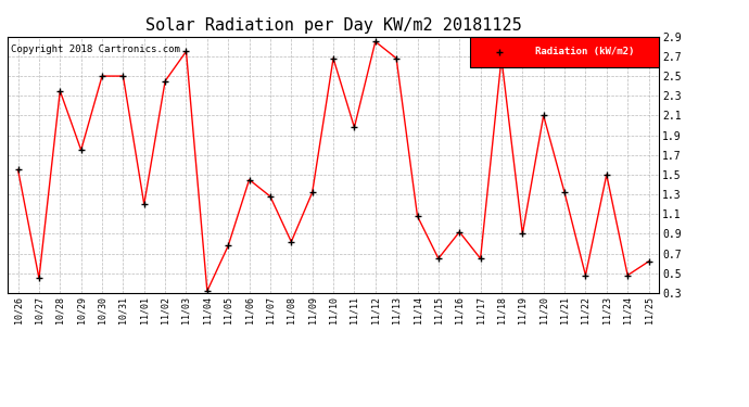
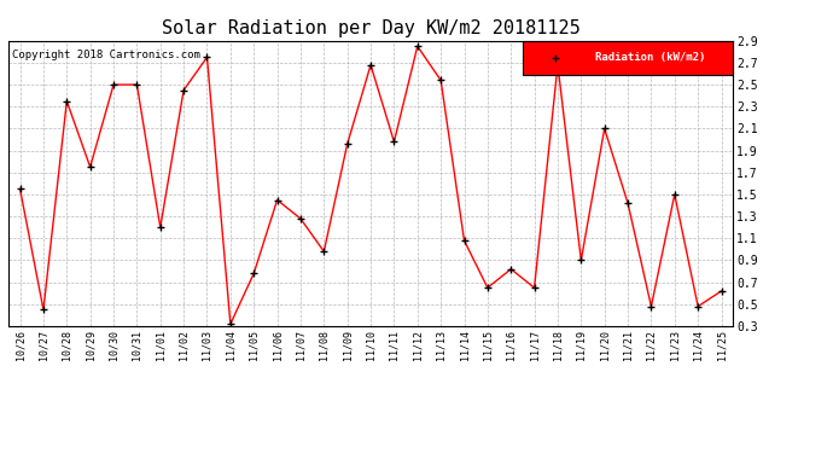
11/08: 0.82 -> 0.98
11/09: 1.32 -> 1.96
11/13: 2.68 -> 2.54
11/16: 0.92 -> 0.82
11/21: 1.32 -> 1.42
